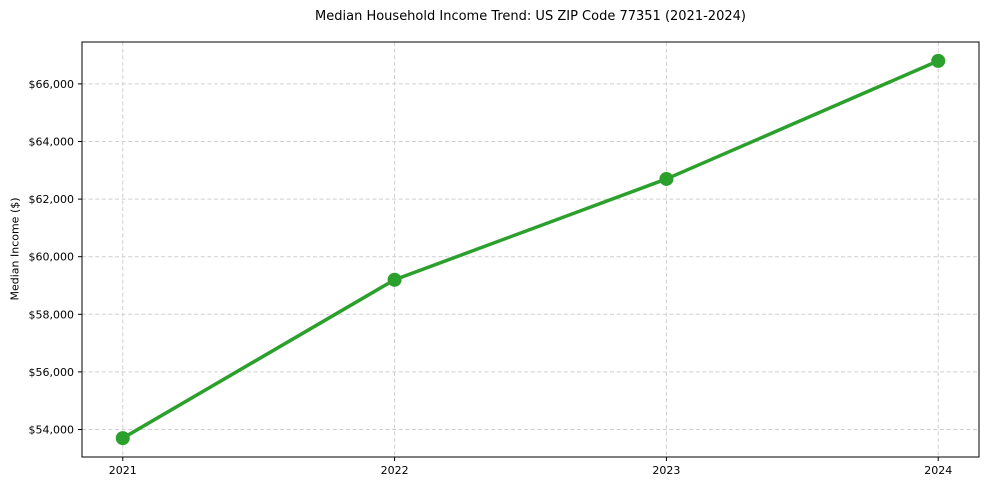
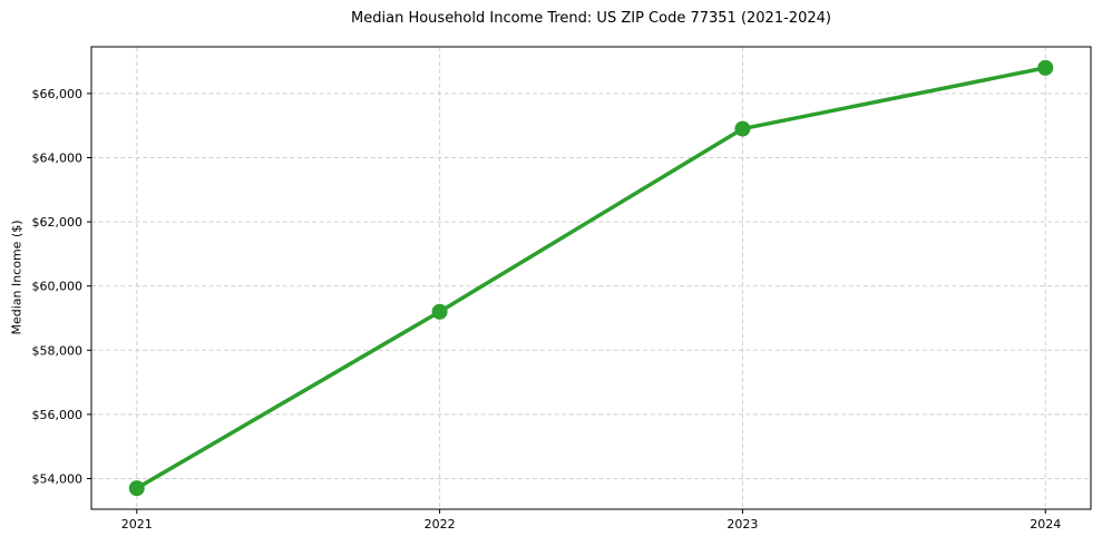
2023: $62700 -> $64900
